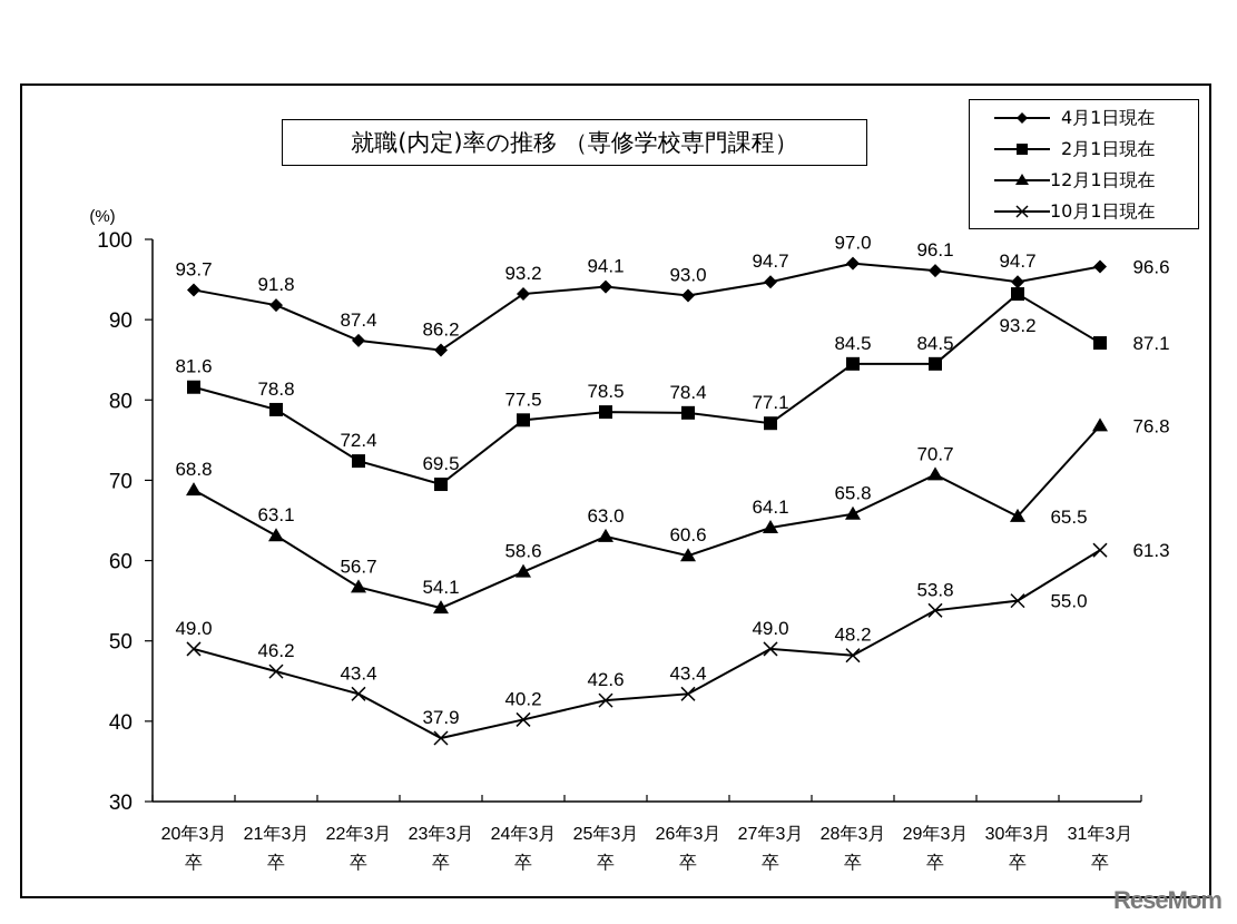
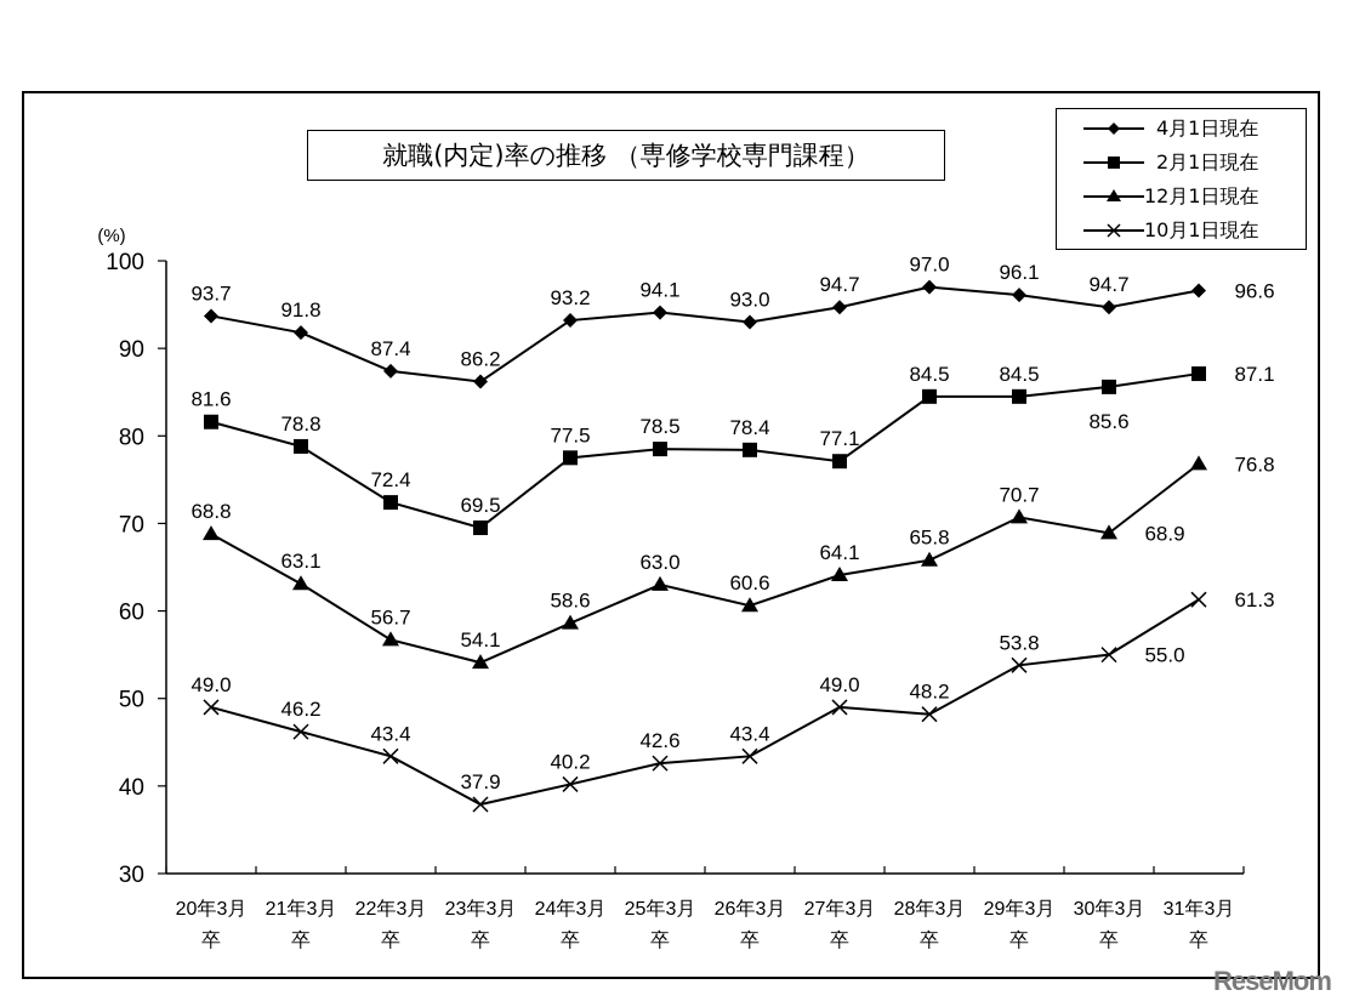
2月1日現在/30年3月卒: 93.2 -> 85.6
12月1日現在/30年3月卒: 65.5 -> 68.9
